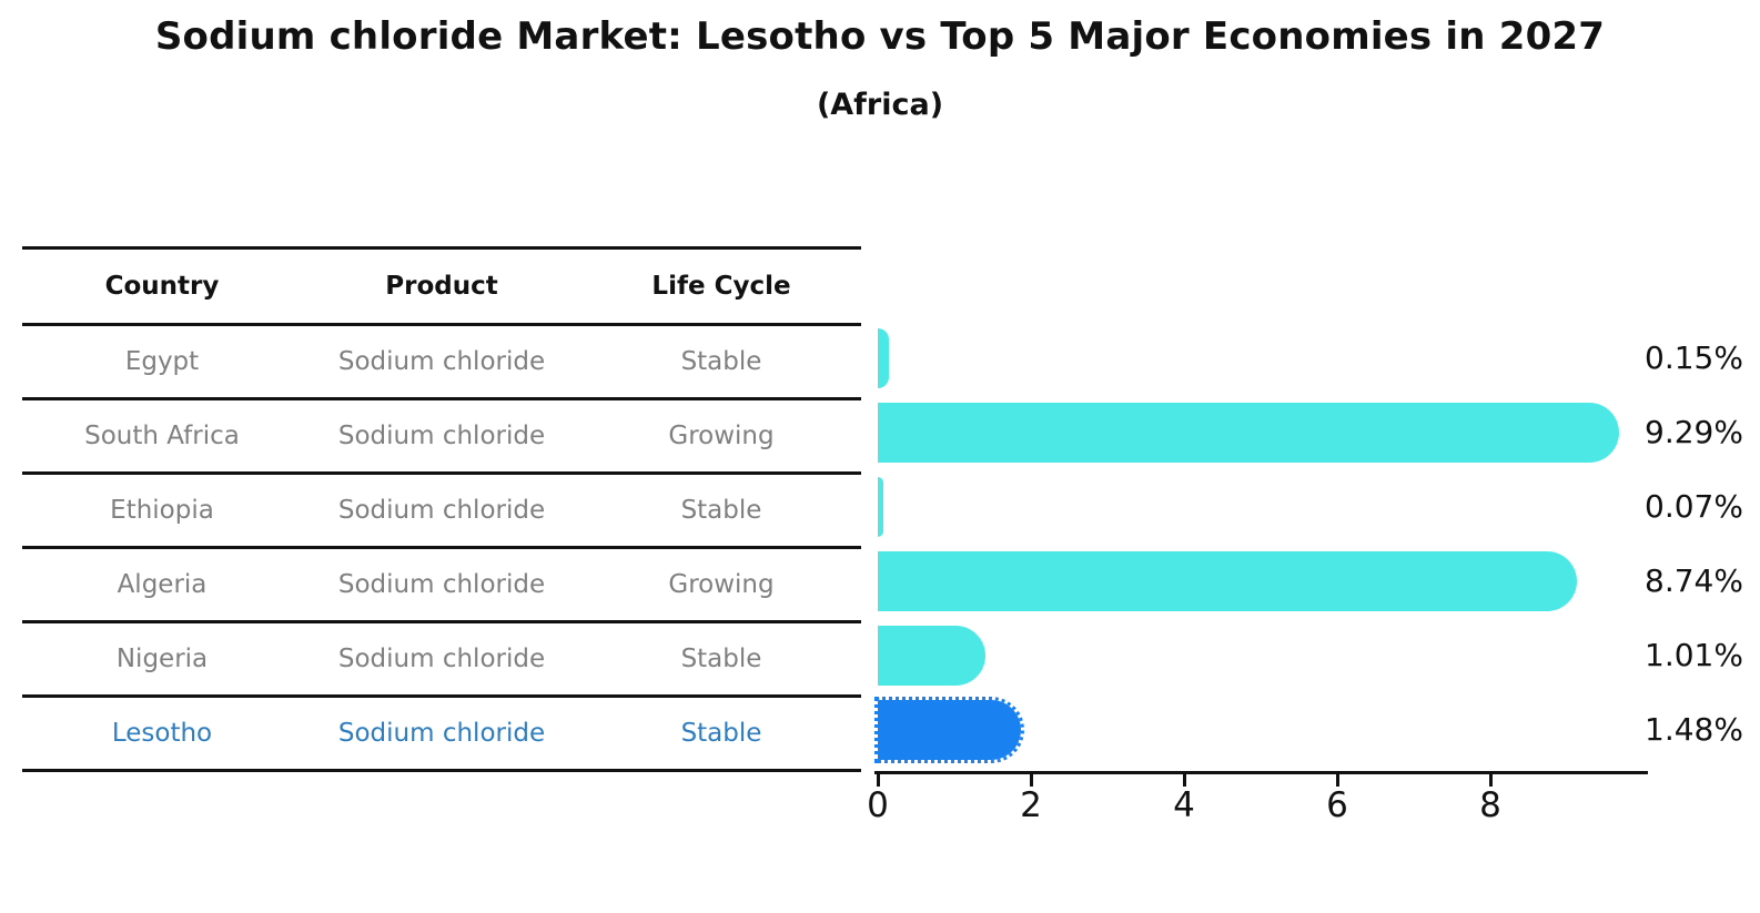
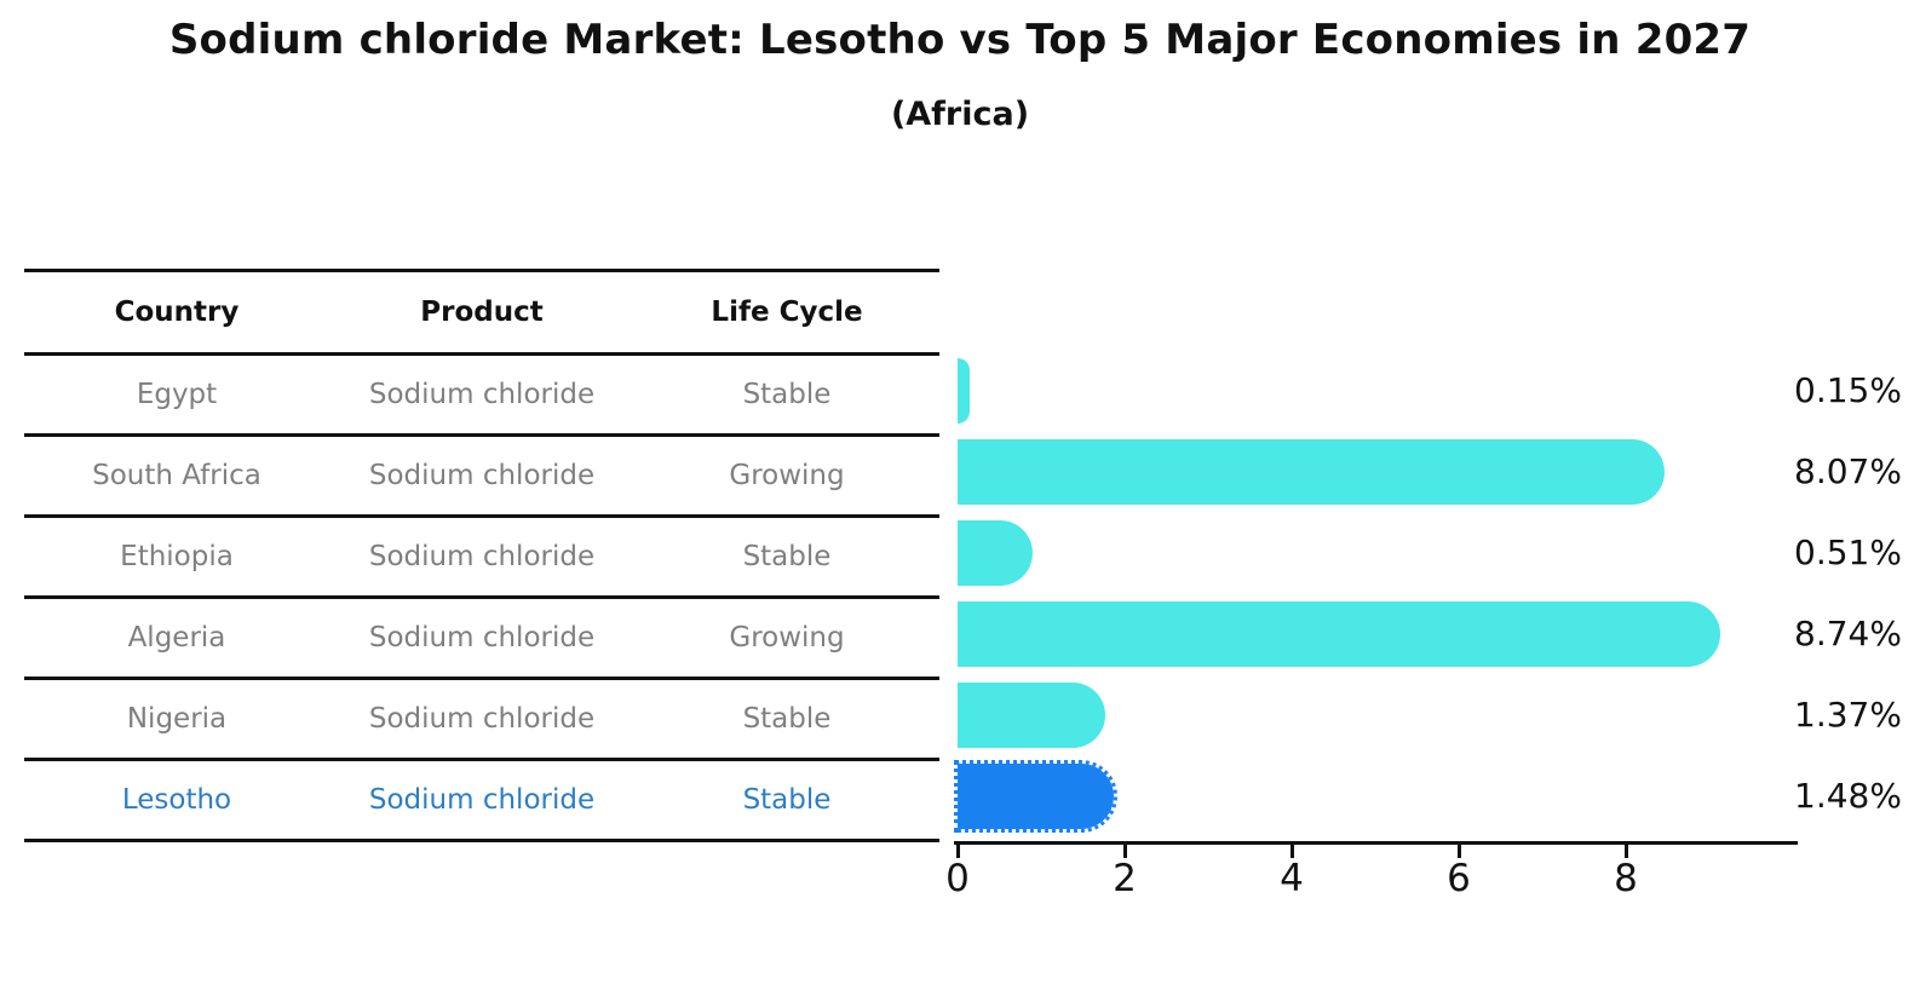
South Africa: 9.29% -> 8.07%
Ethiopia: 0.07% -> 0.51%
Nigeria: 1.01% -> 1.37%
